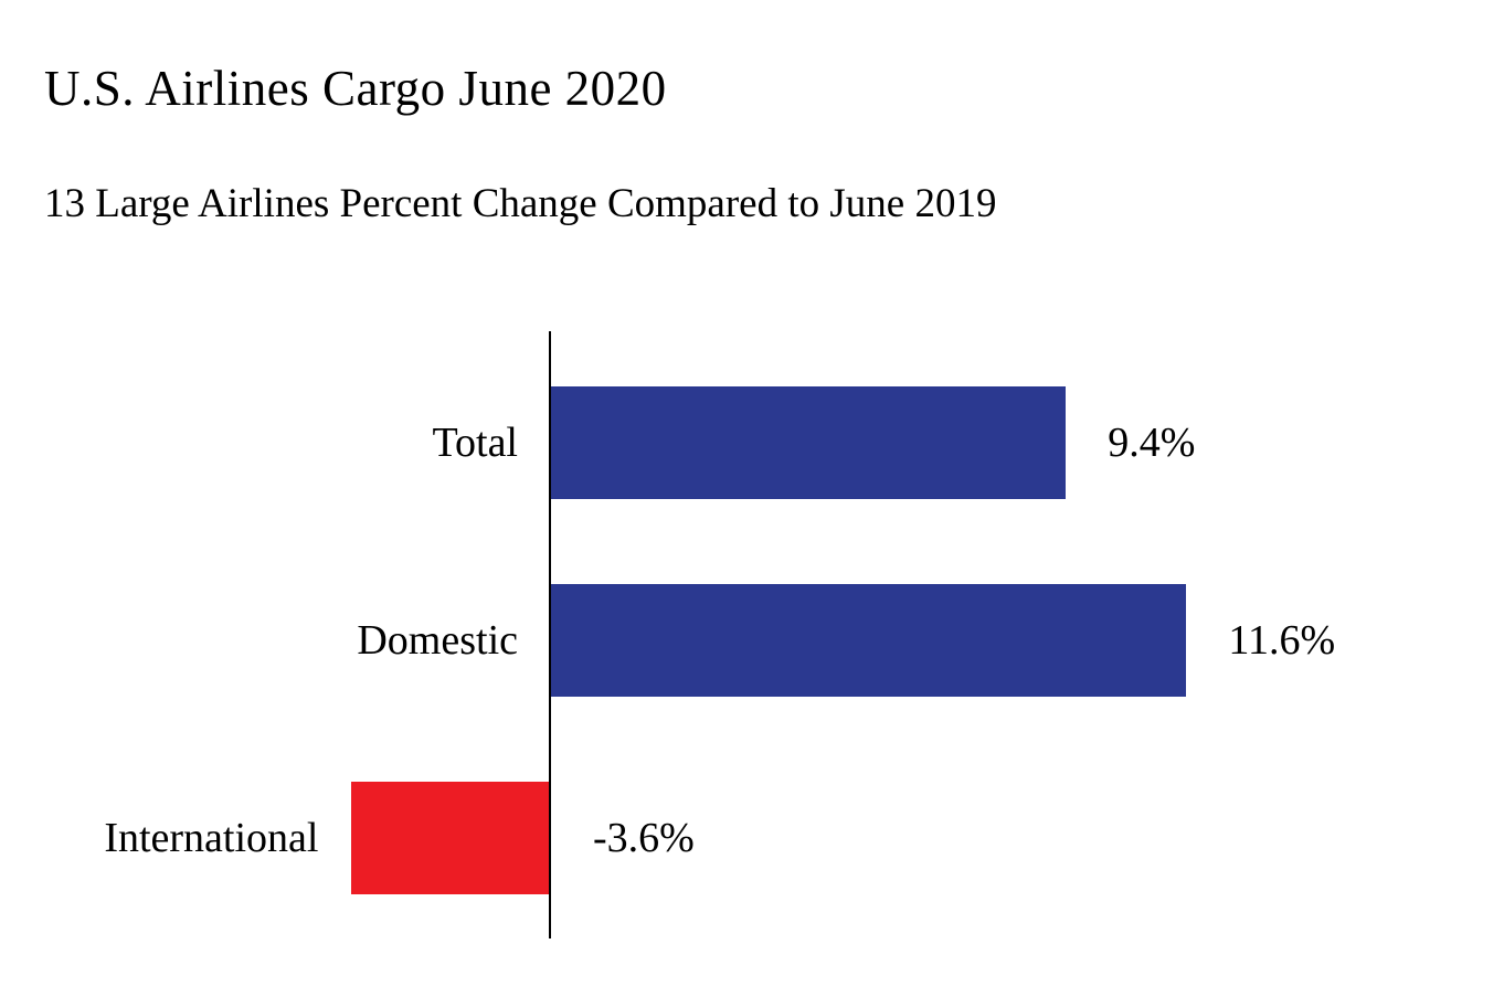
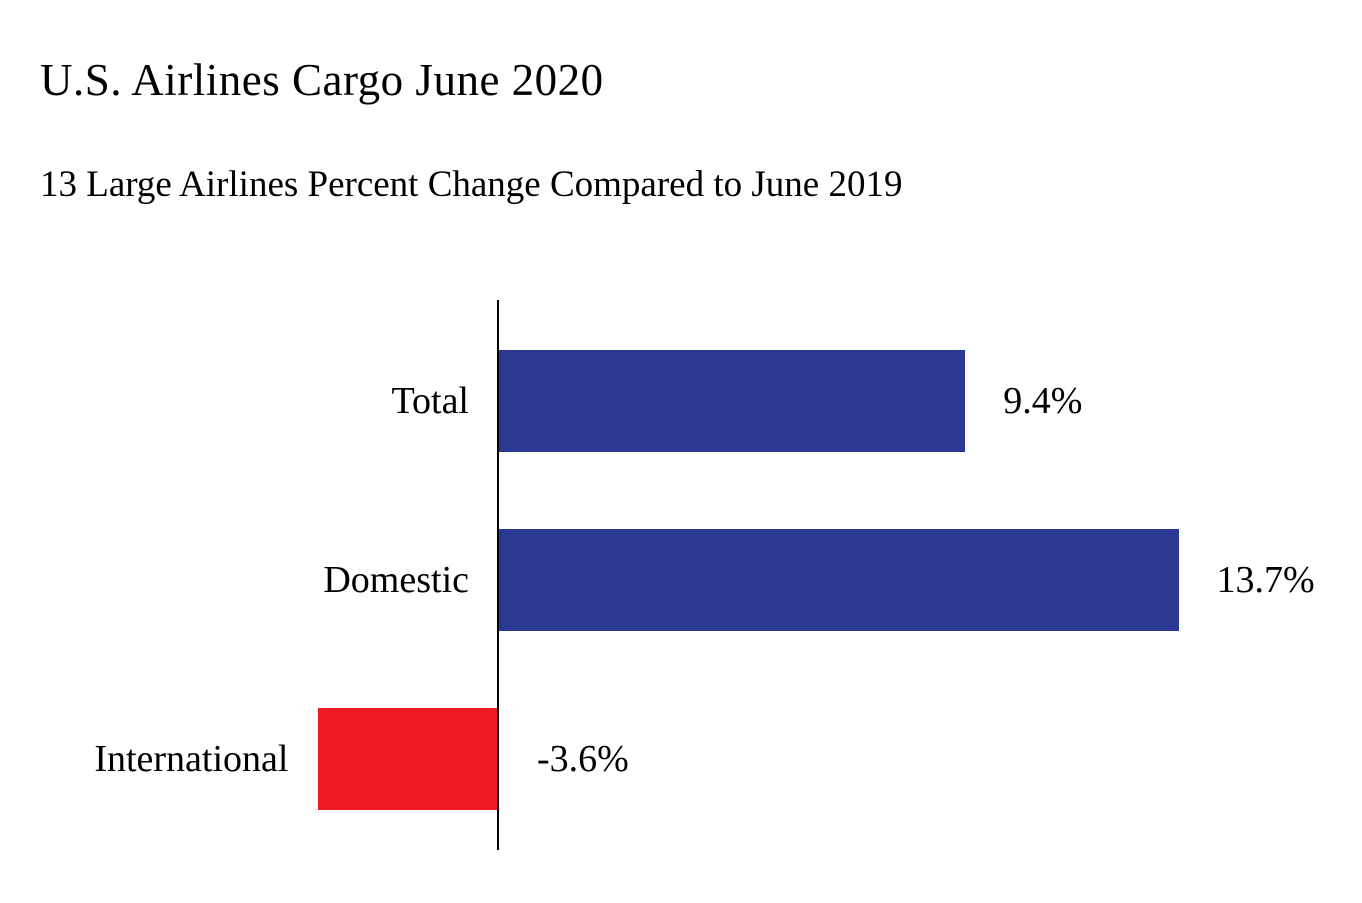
Domestic: 11.6% -> 13.7%
